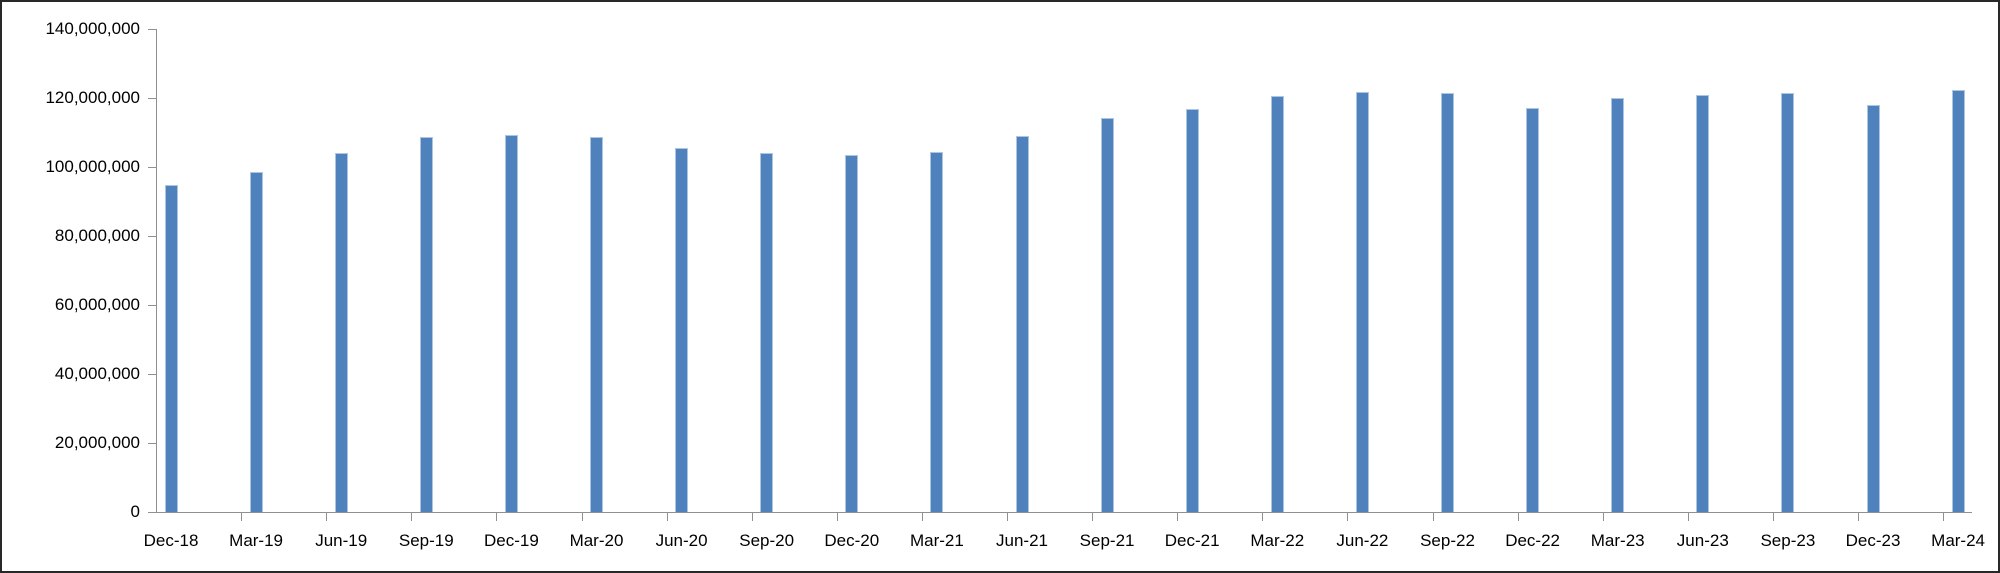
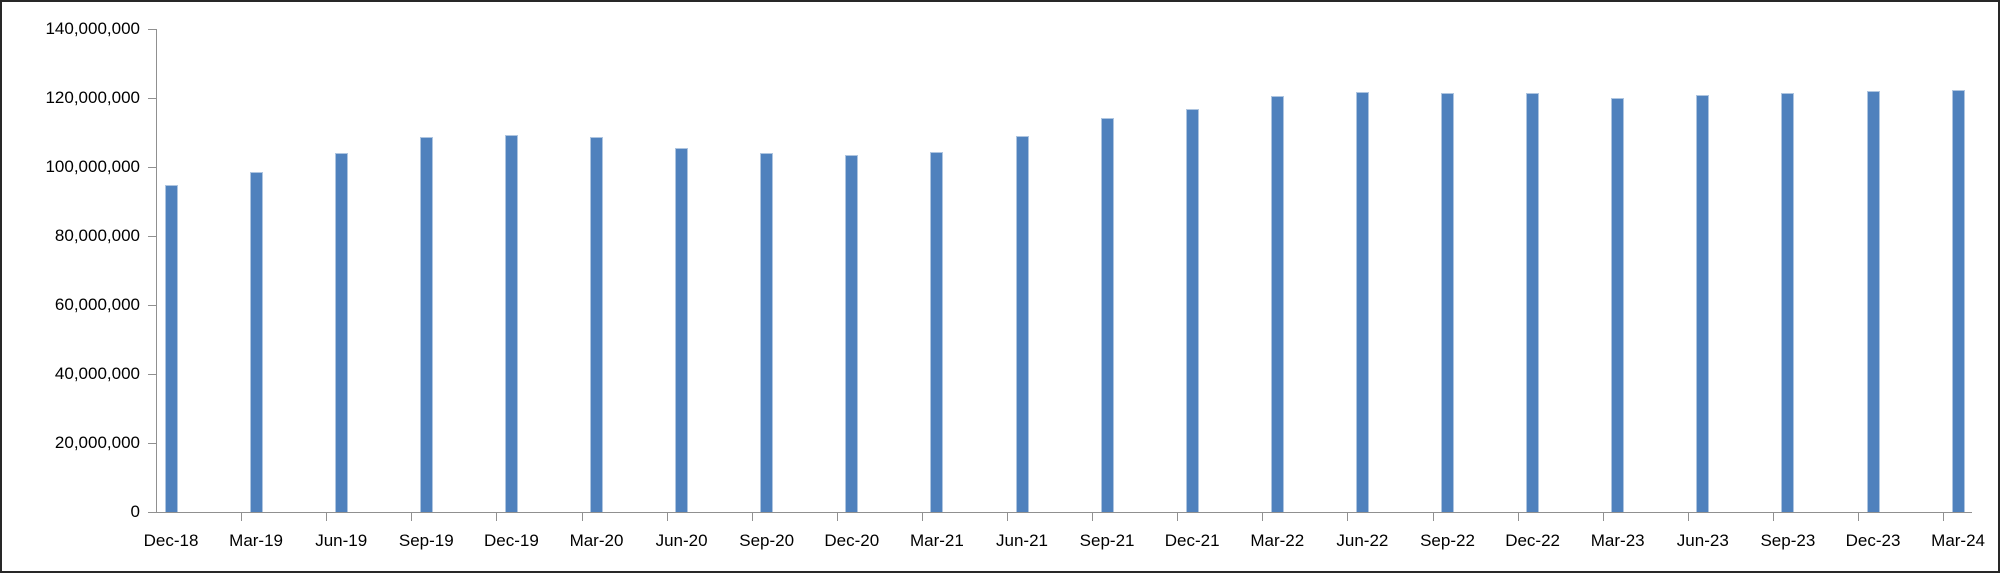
Dec-22: 117000000 -> 122000000
Dec-23: 118000000 -> 122000000
